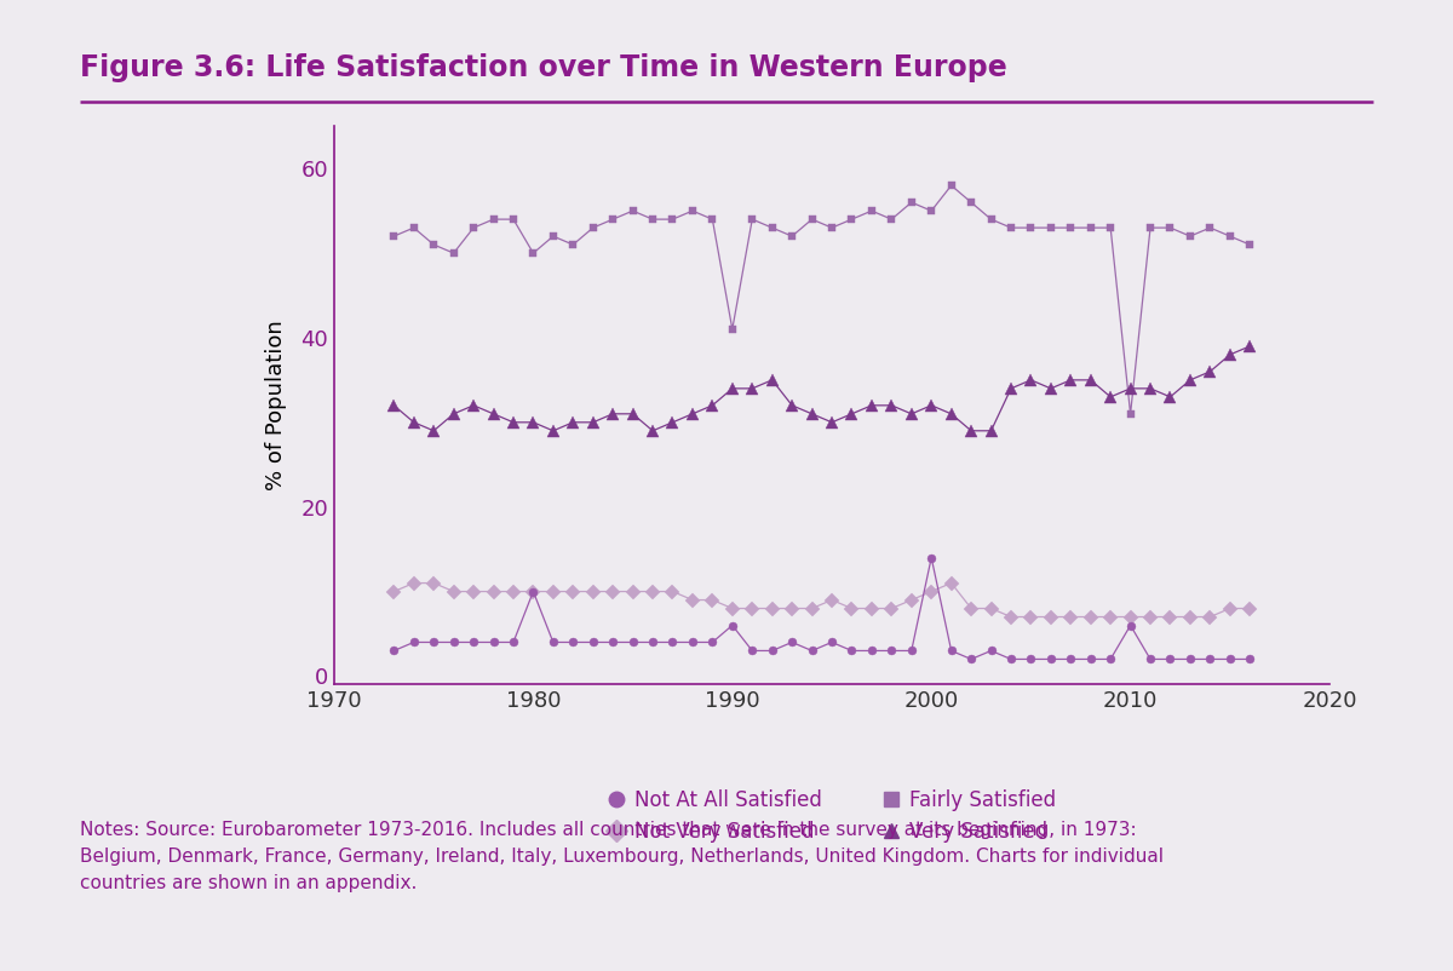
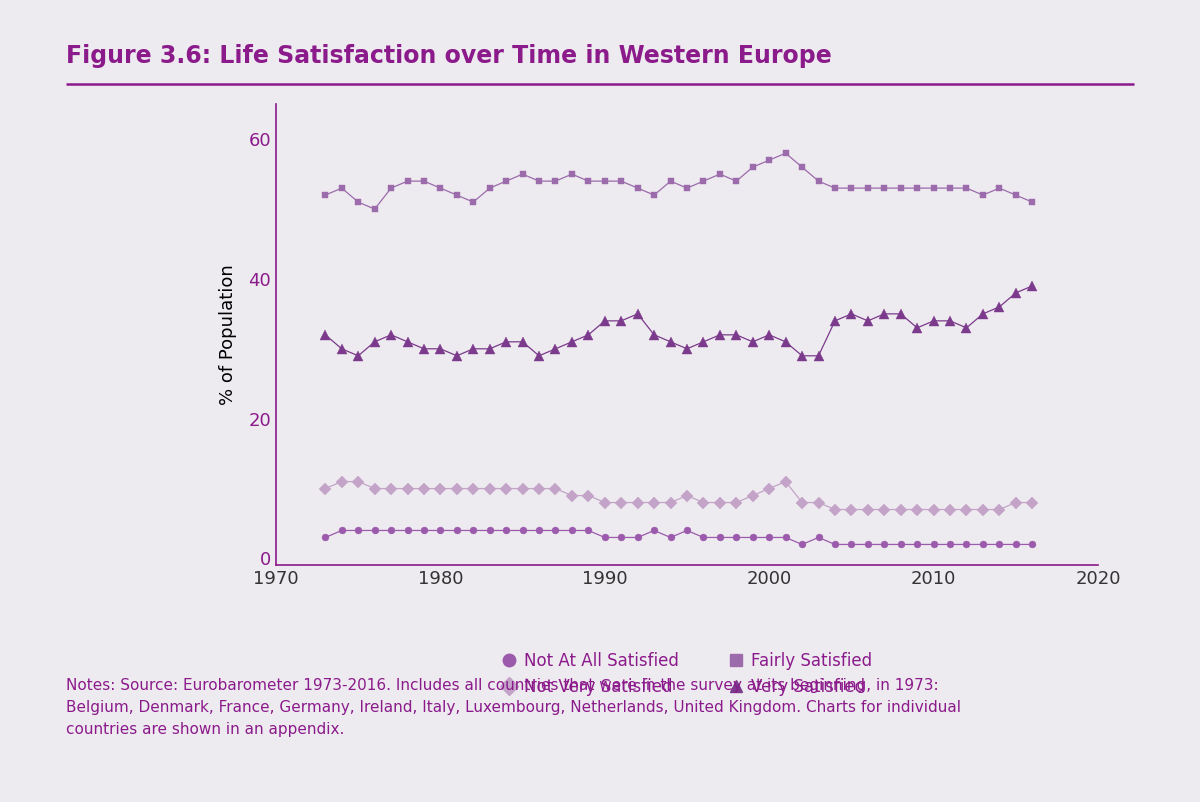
Fairly Satisfied/1980: 50 -> 53
Not At All Satisfied/1980: 10 -> 4
Fairly Satisfied/1990: 41 -> 54
Not At All Satisfied/1990: 6 -> 3
Fairly Satisfied/2000: 55 -> 57
Not At All Satisfied/2000: 14 -> 3
Fairly Satisfied/2010: 31 -> 53
Not At All Satisfied/2010: 6 -> 2
